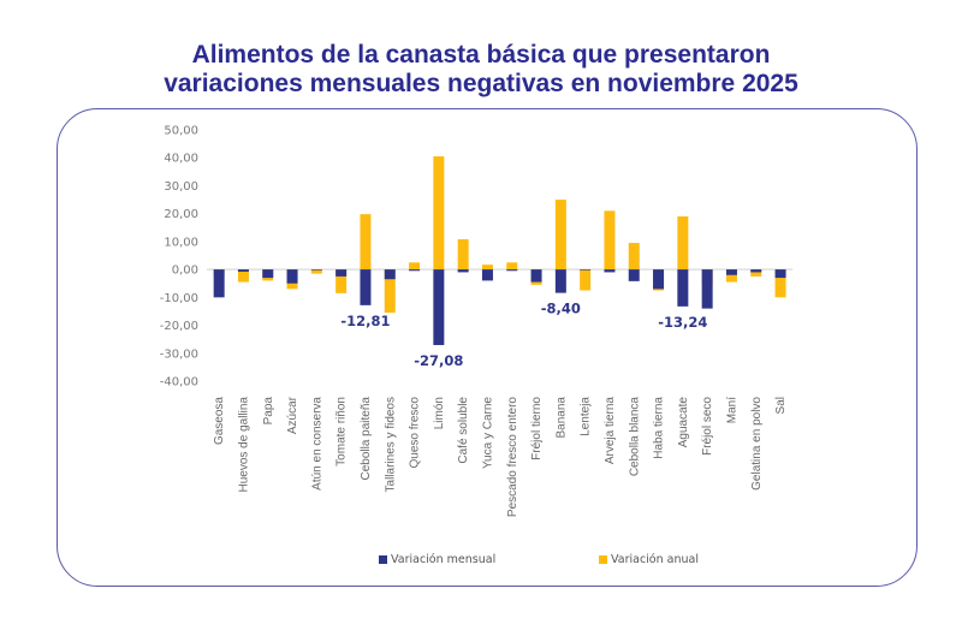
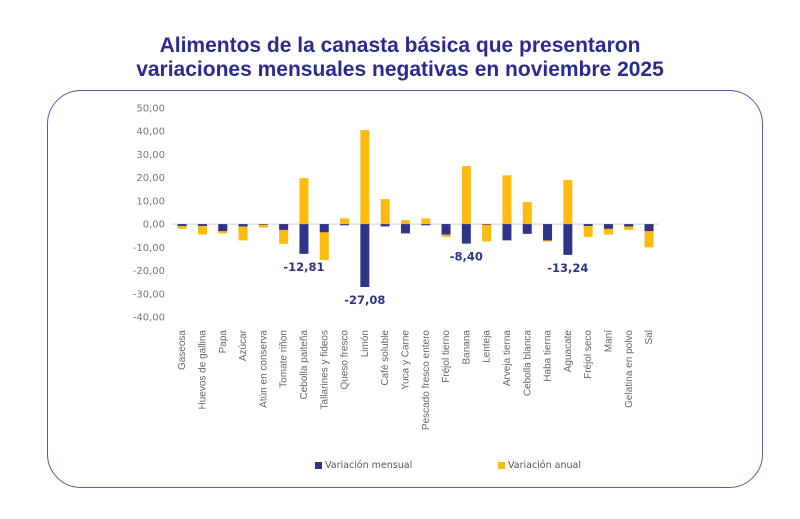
Variación mensual/Gaseosa: -10 -> -1
Variación mensual/Azúcar: -5 -> -1
Variación mensual/Arveja tierna: -1 -> -7
Variación mensual/Fréjol seco: -14 -> -1
